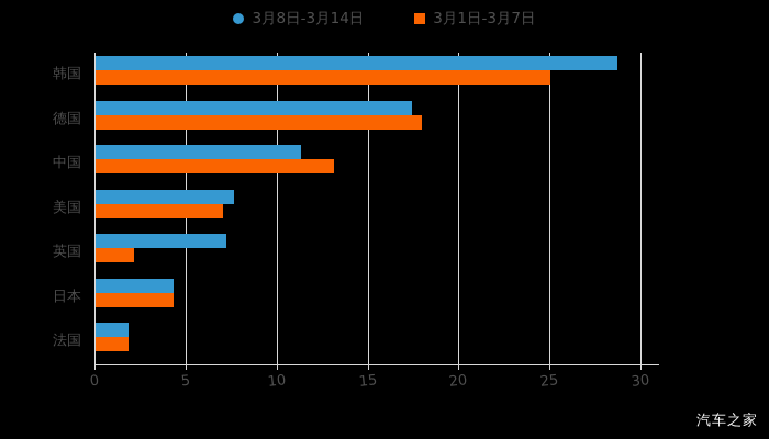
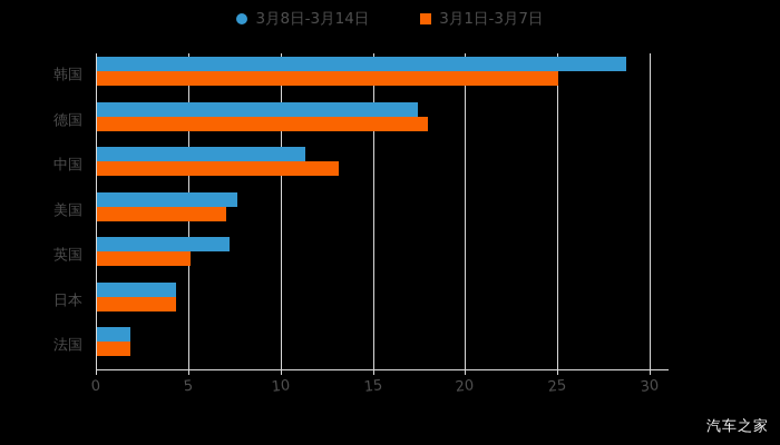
3月1日-3月7日/英国: 2.1 -> 5.1
